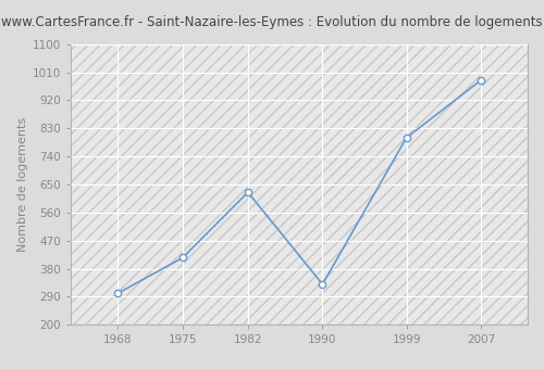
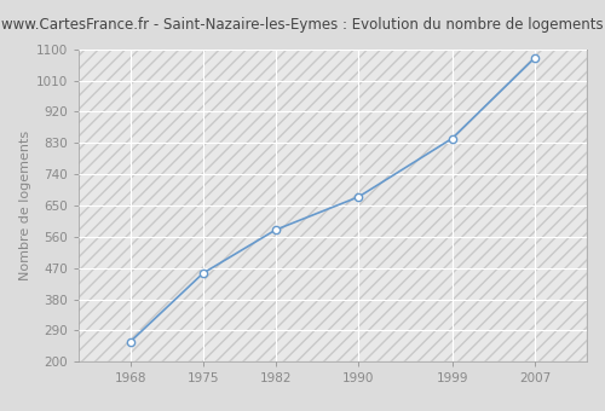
1968: 300 -> 258
1975: 415 -> 455
1982: 625 -> 580
1990: 330 -> 675
1999: 800 -> 843
2007: 985 -> 1076
